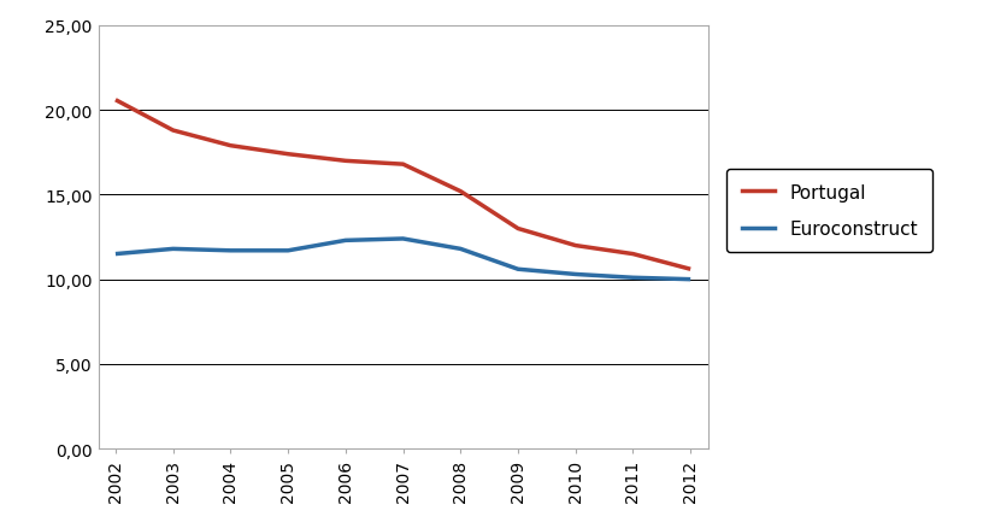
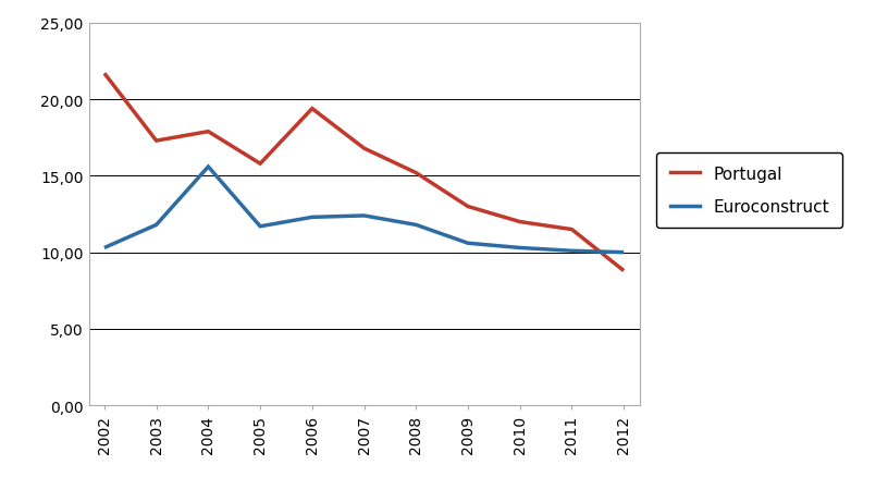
Portugal/2002: 20,6 -> 21,7
Euroconstruct/2002: 11,5 -> 10,3
Portugal/2003: 18,8 -> 17,3
Euroconstruct/2004: 11,7 -> 15,6
Portugal/2005: 17,4 -> 15,8
Portugal/2006: 17,0 -> 19,4
Portugal/2012: 10,6 -> 8,8
